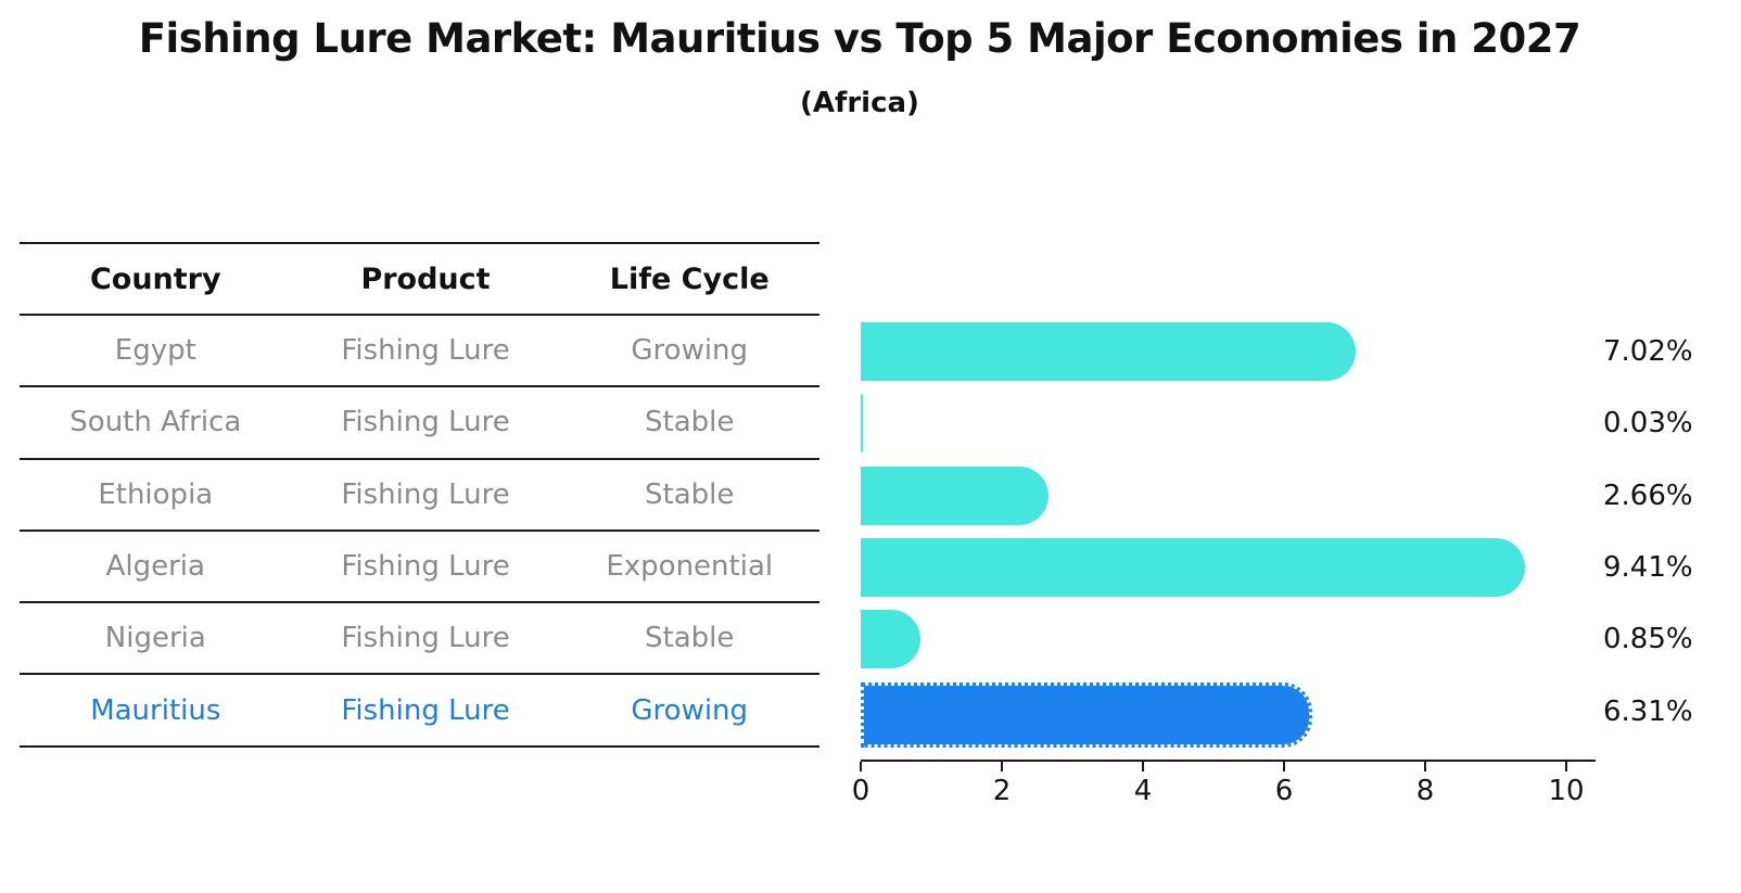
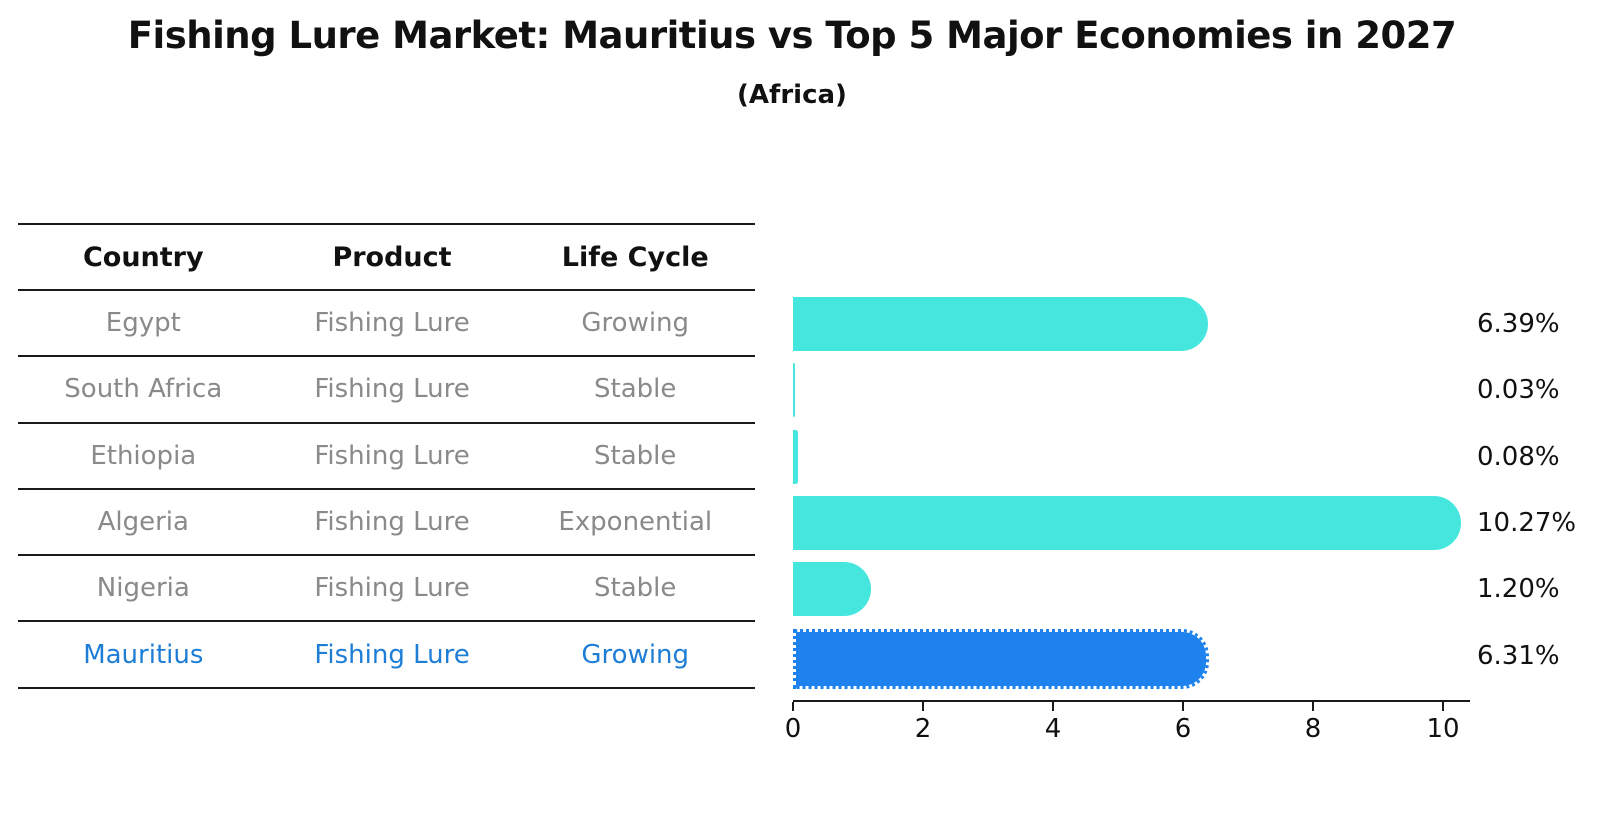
Egypt: 7.02% -> 6.39%
Ethiopia: 2.66% -> 0.08%
Algeria: 9.41% -> 10.27%
Nigeria: 0.85% -> 1.20%
